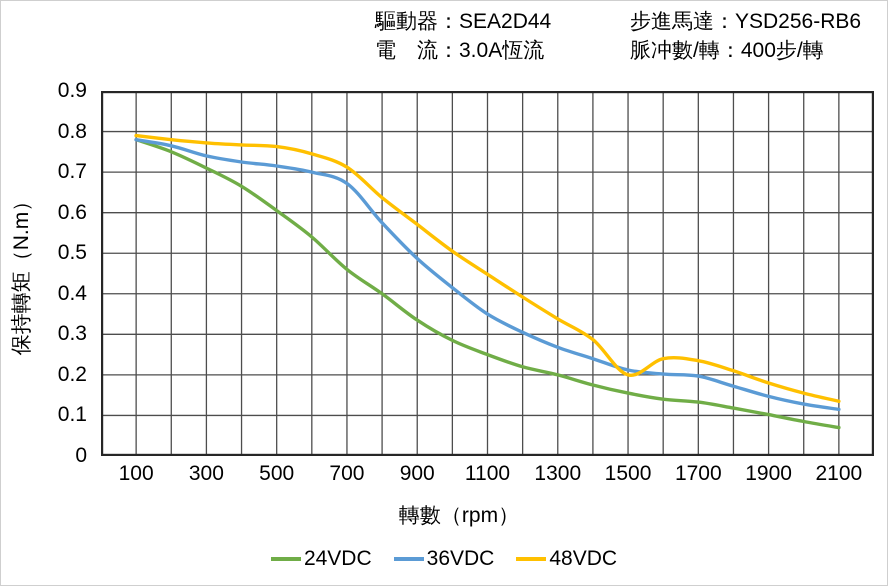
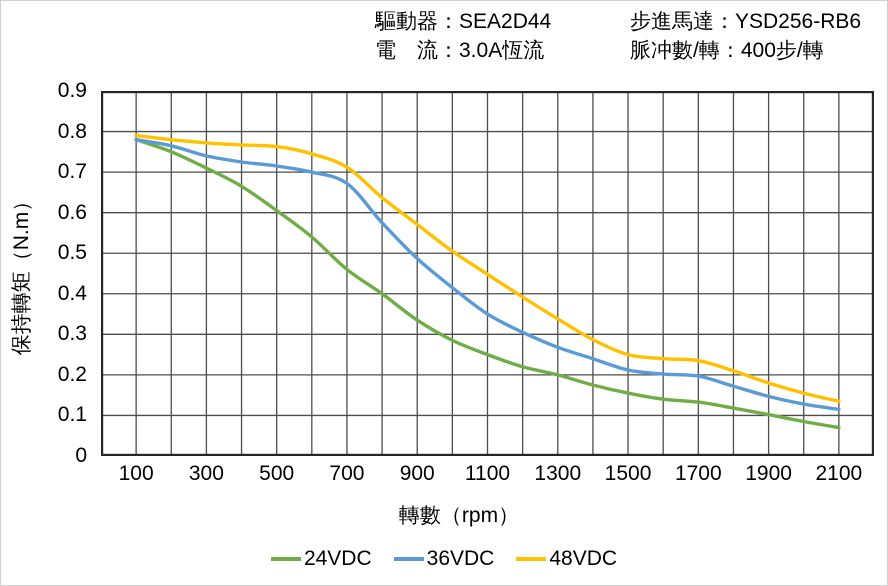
48VDC/1500: 0.20 -> 0.25
